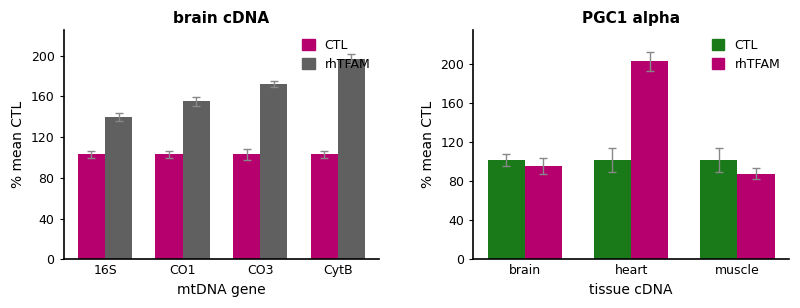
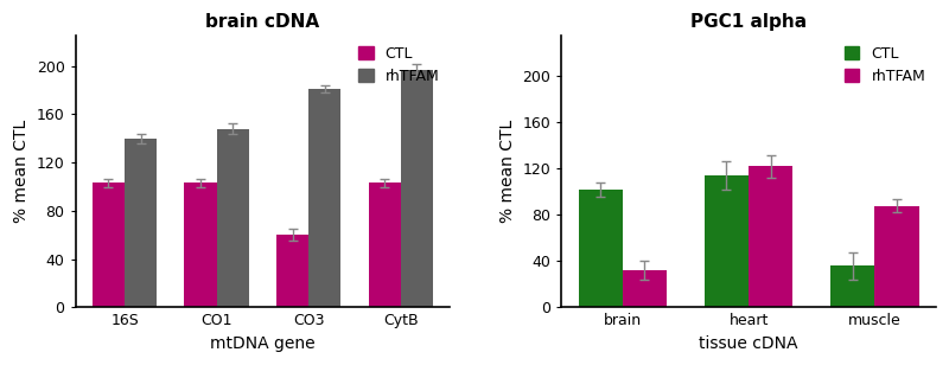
brain cDNA/rhTFAM/CO1: 155 -> 148
brain cDNA/CTL/CO3: 103 -> 60
brain cDNA/rhTFAM/CO3: 172 -> 181
PGC1 alpha/rhTFAM/brain: 96 -> 32
PGC1 alpha/CTL/heart: 102 -> 114
PGC1 alpha/rhTFAM/heart: 203 -> 122
PGC1 alpha/CTL/muscle: 102 -> 36
